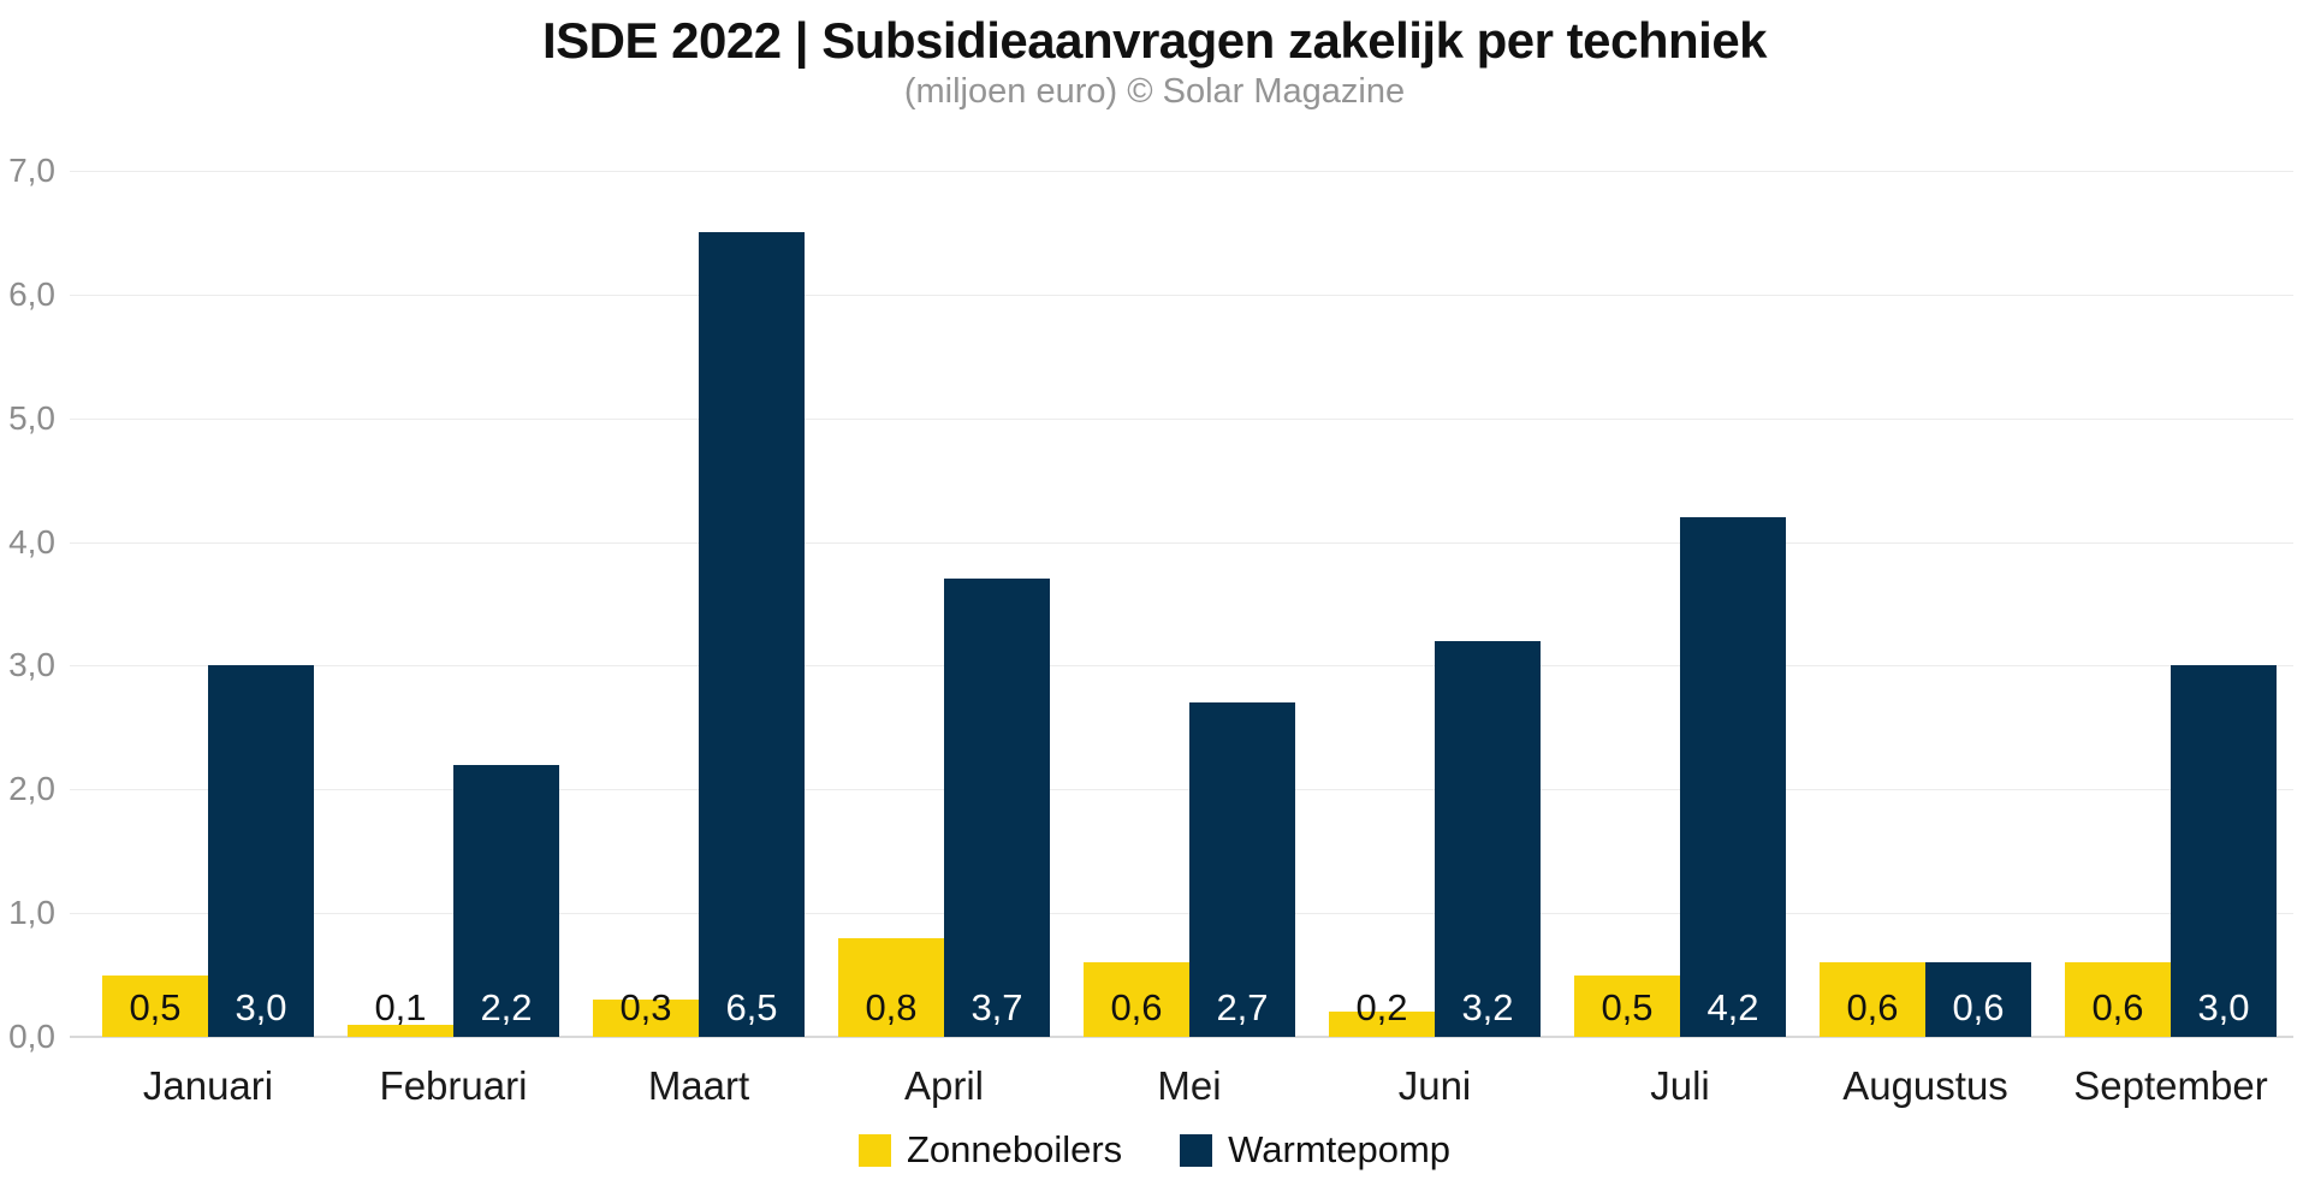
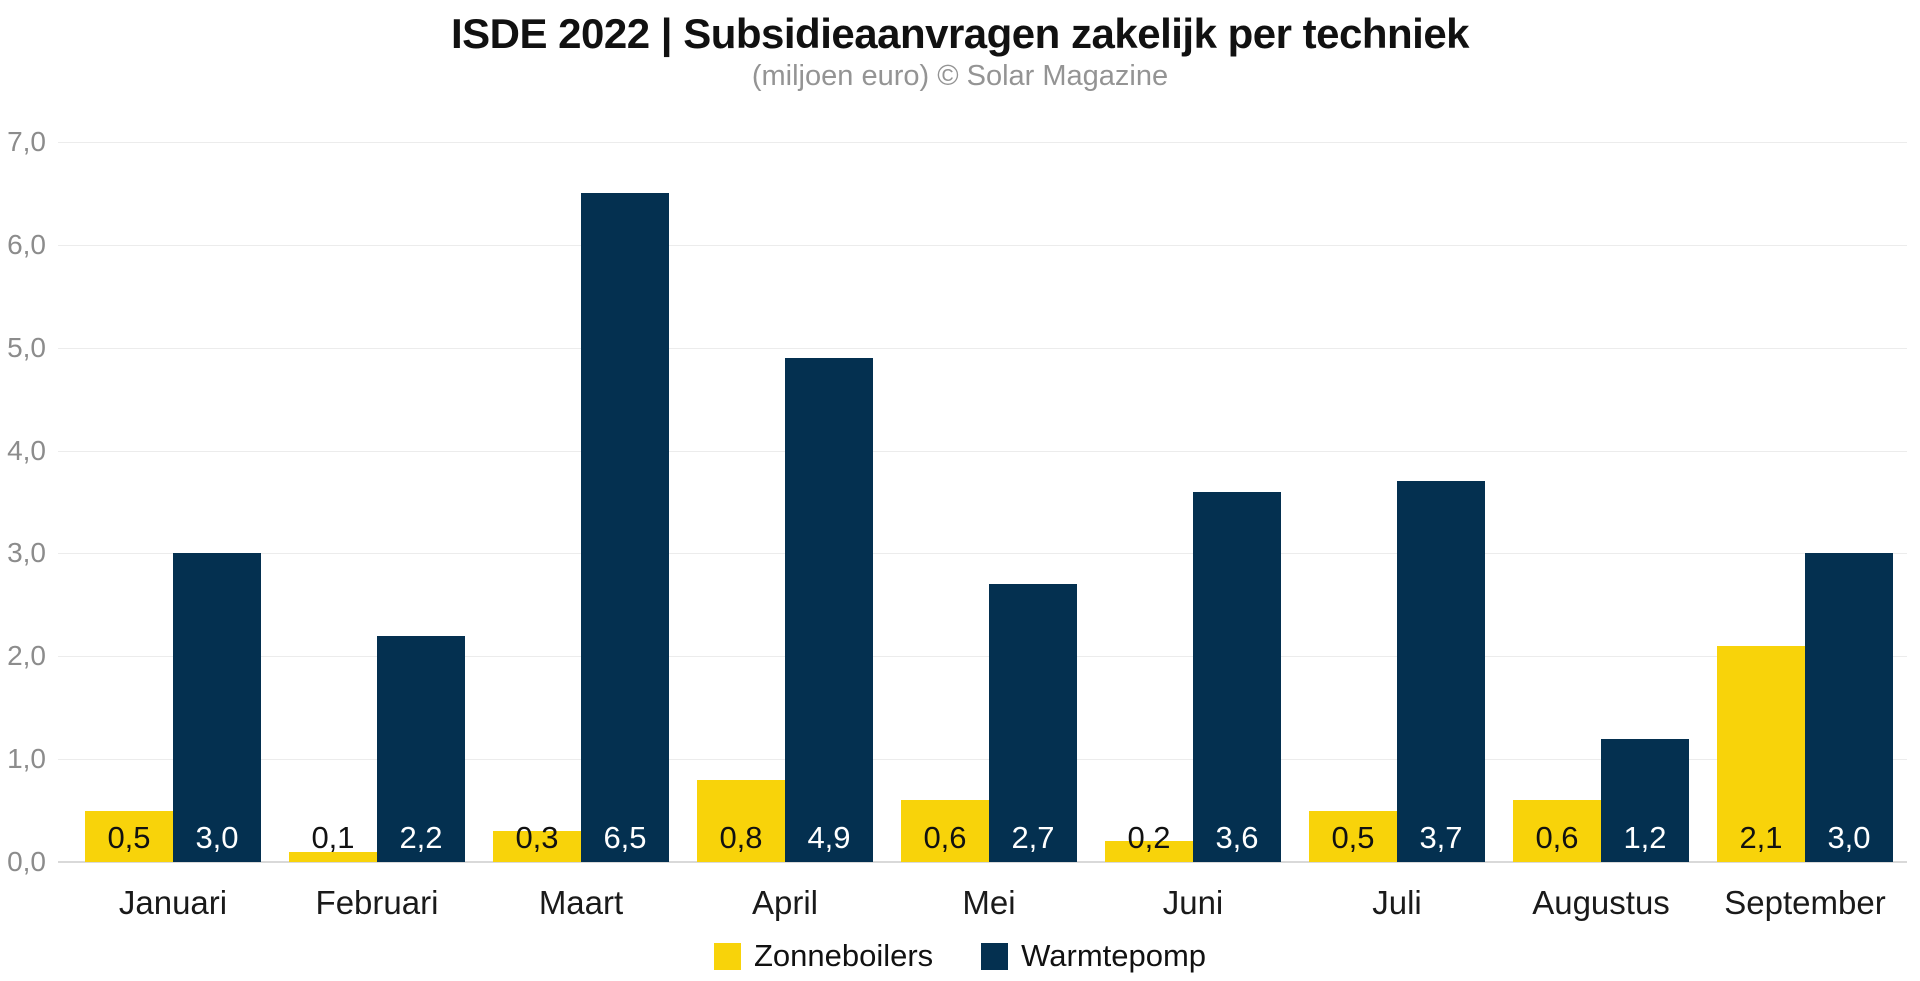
Warmtepomp/April: 3,7 -> 4,9
Warmtepomp/Juni: 3,2 -> 3,6
Warmtepomp/Juli: 4,2 -> 3,7
Warmtepomp/Augustus: 0,6 -> 1,2
Zonneboilers/September: 0,6 -> 2,1
